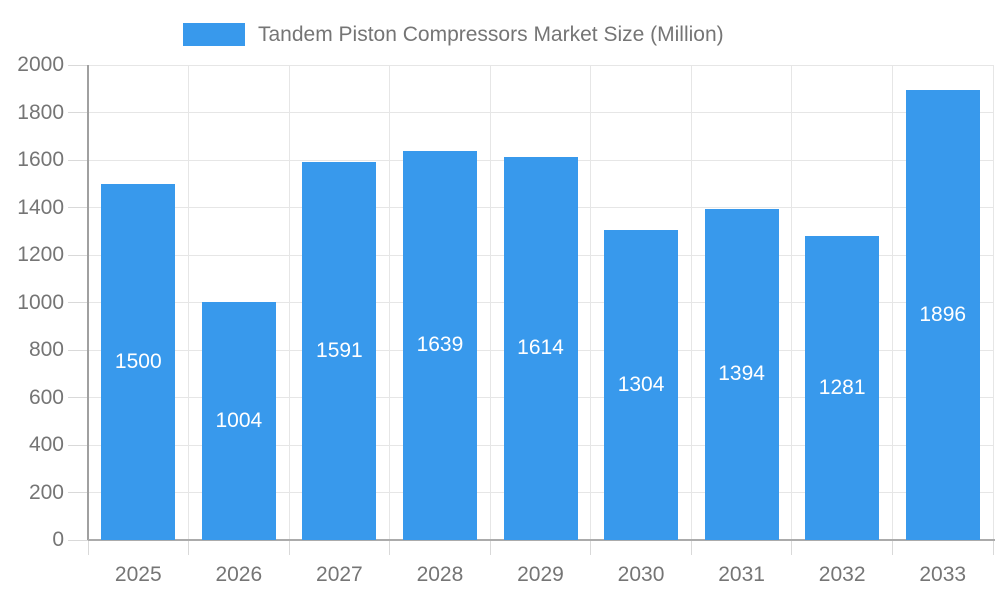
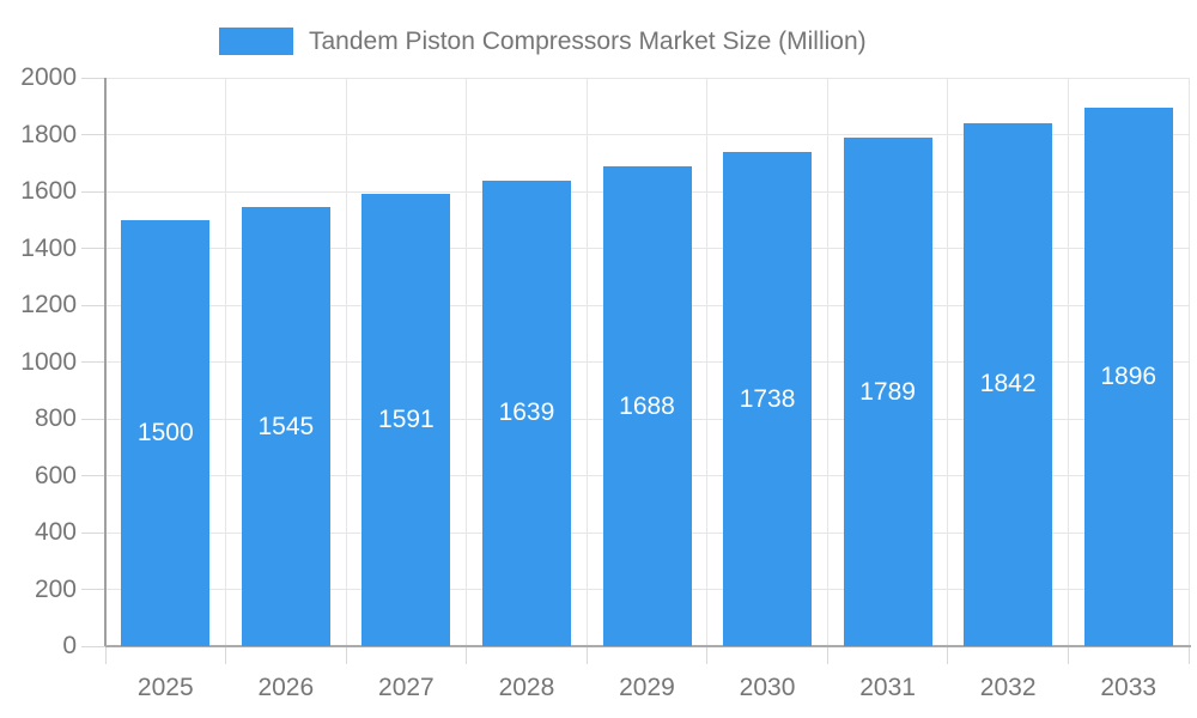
2026: 1004 -> 1545
2029: 1614 -> 1688
2030: 1304 -> 1738
2031: 1394 -> 1789
2032: 1281 -> 1842
